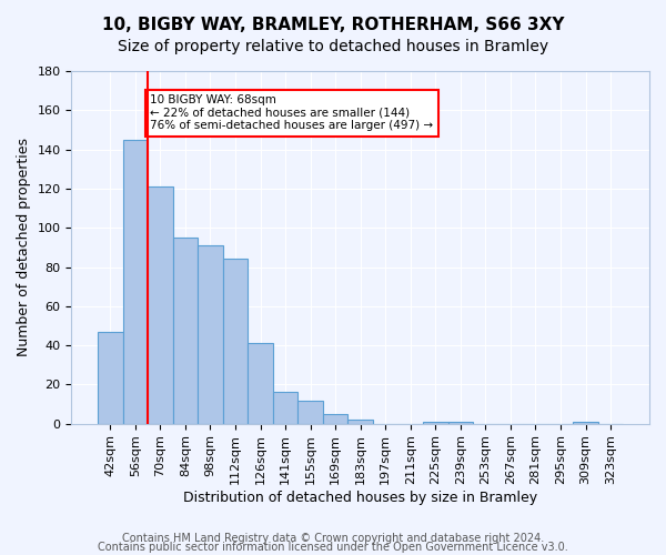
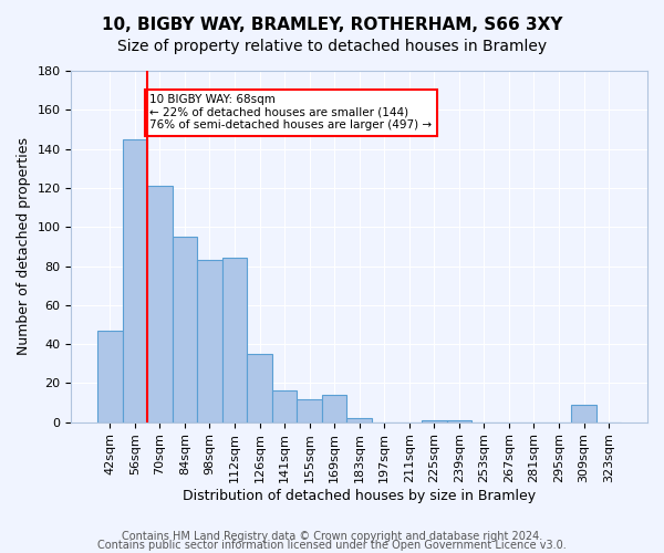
98sqm: 91 -> 83
126sqm: 41 -> 35
169sqm: 5 -> 14
309sqm: 1 -> 9
